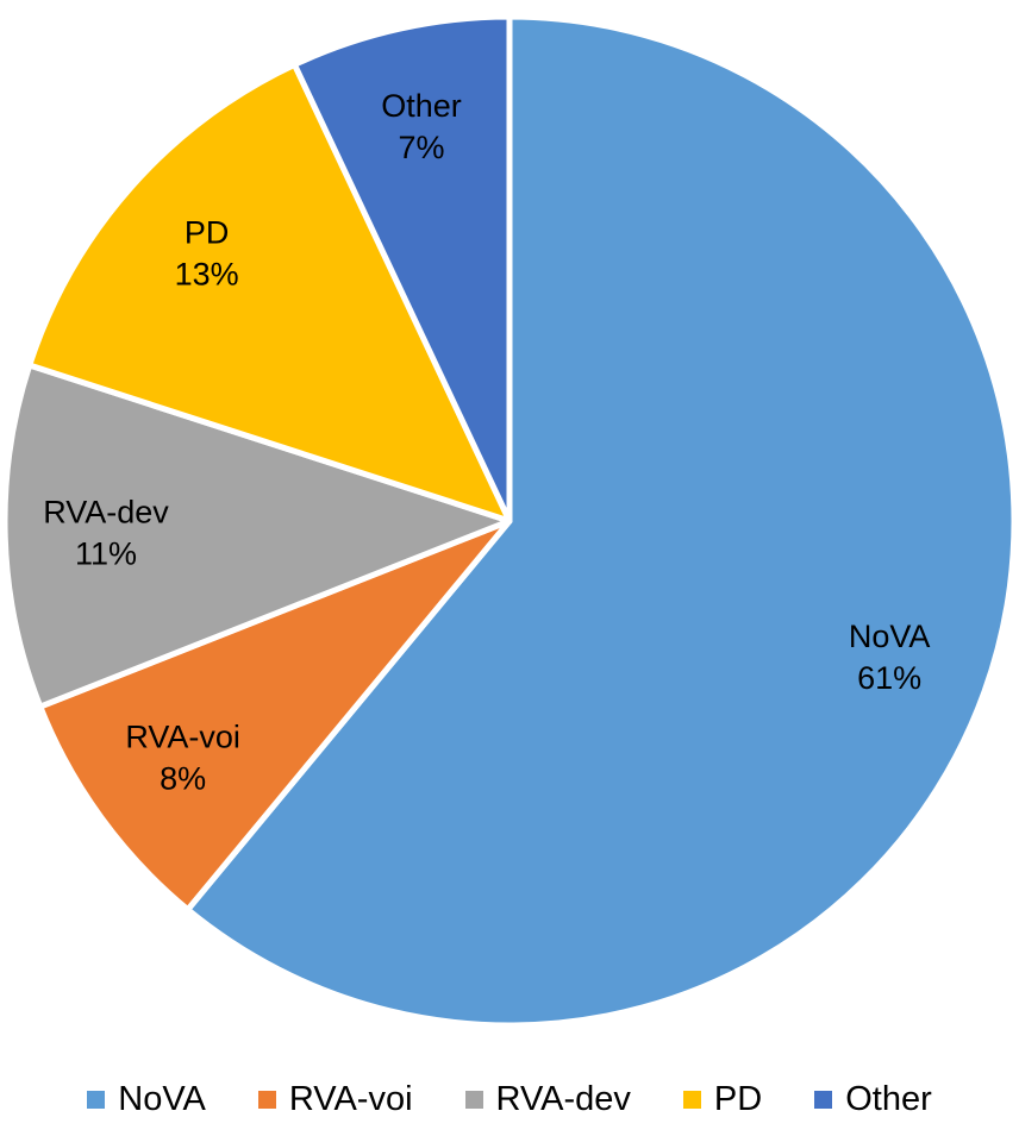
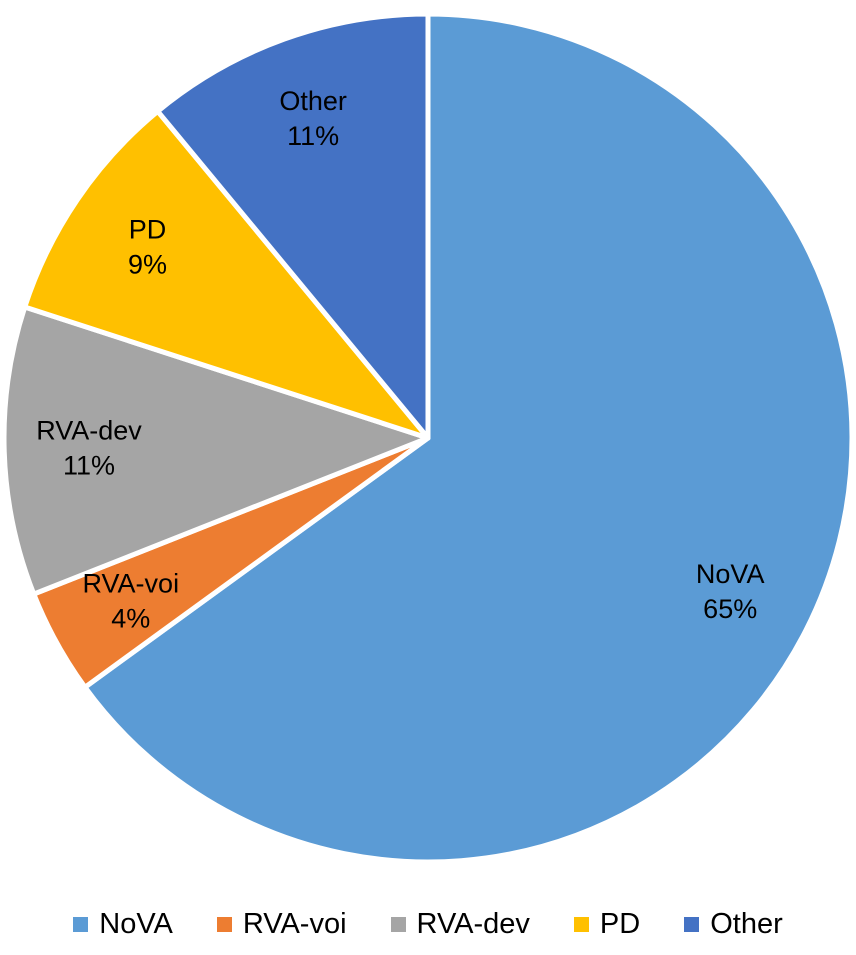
NoVA: 61% -> 65%
RVA-voi: 8% -> 4%
PD: 13% -> 9%
Other: 7% -> 11%
